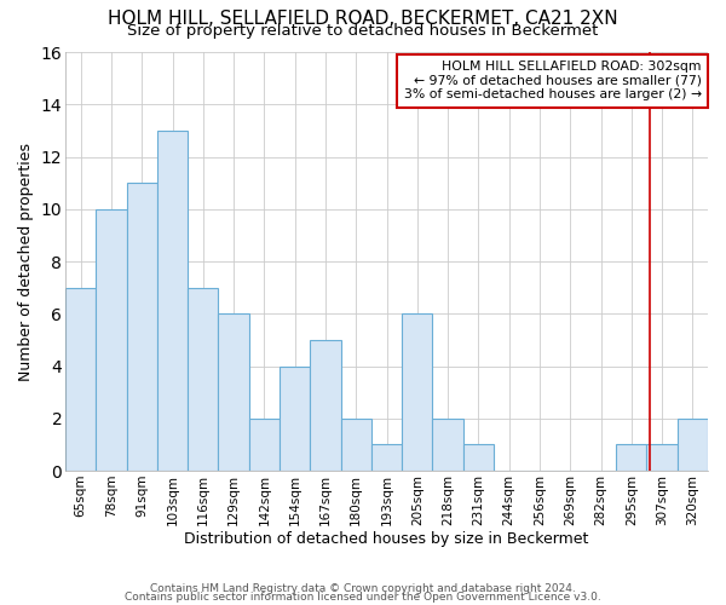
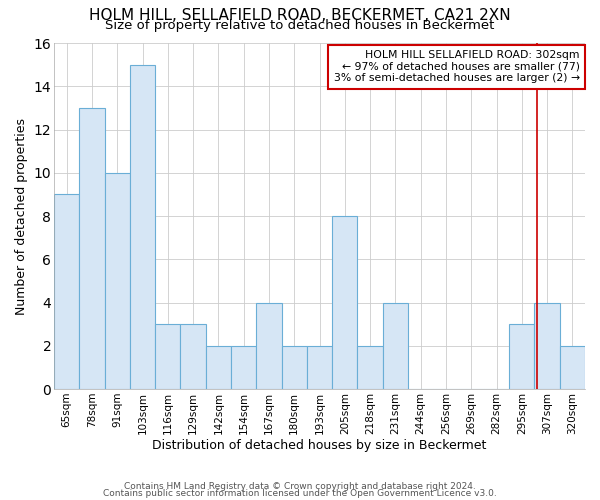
65sqm: 7 -> 9
78sqm: 10 -> 13
91sqm: 11 -> 10
103sqm: 13 -> 15
116sqm: 7 -> 3
129sqm: 6 -> 3
154sqm: 4 -> 2
167sqm: 5 -> 4
193sqm: 1 -> 2
205sqm: 6 -> 8
231sqm: 1 -> 4
295sqm: 1 -> 3
307sqm: 1 -> 4
